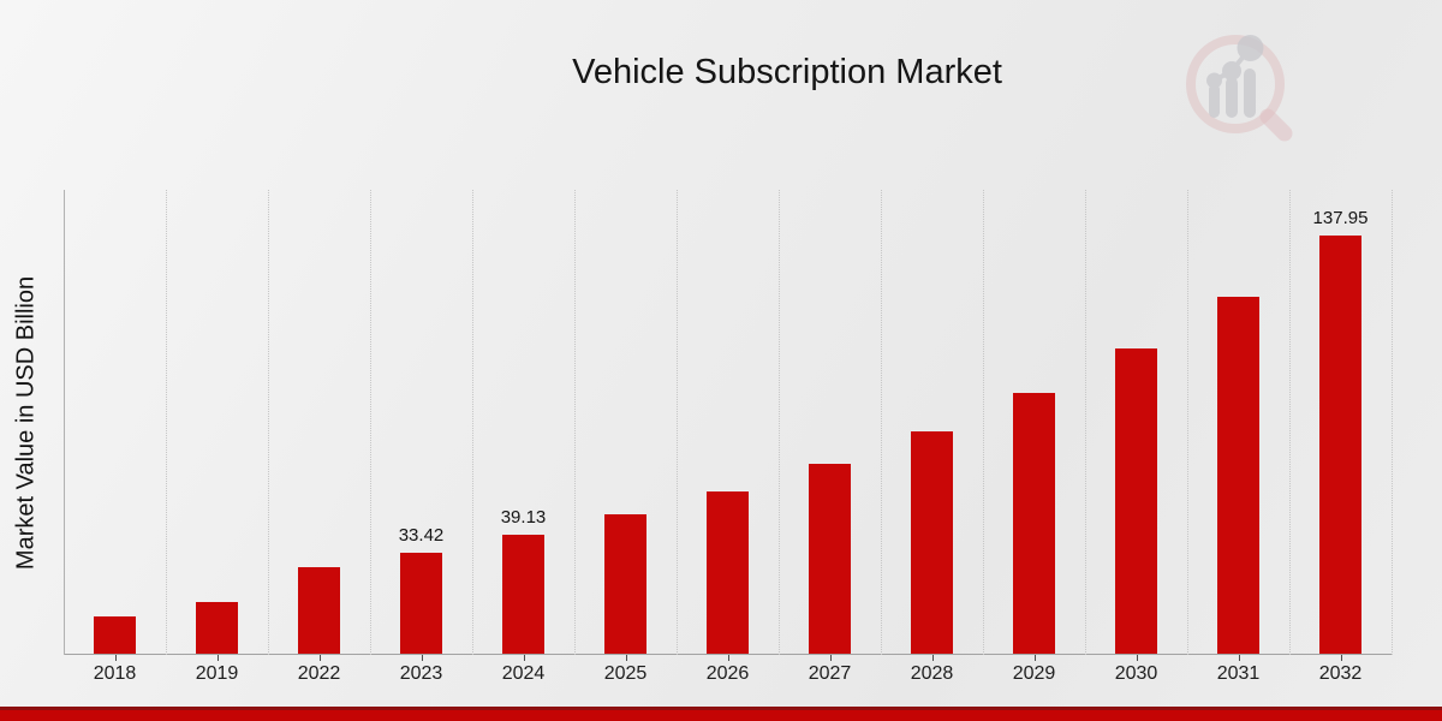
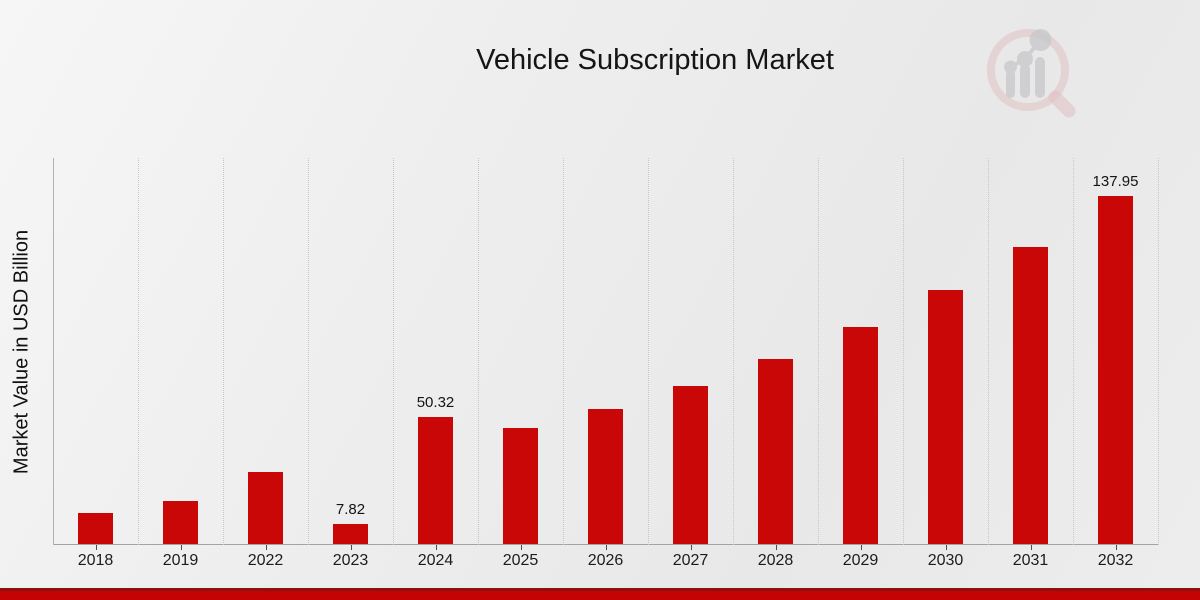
2023: 33.42 -> 7.82
2024: 39.13 -> 50.32
